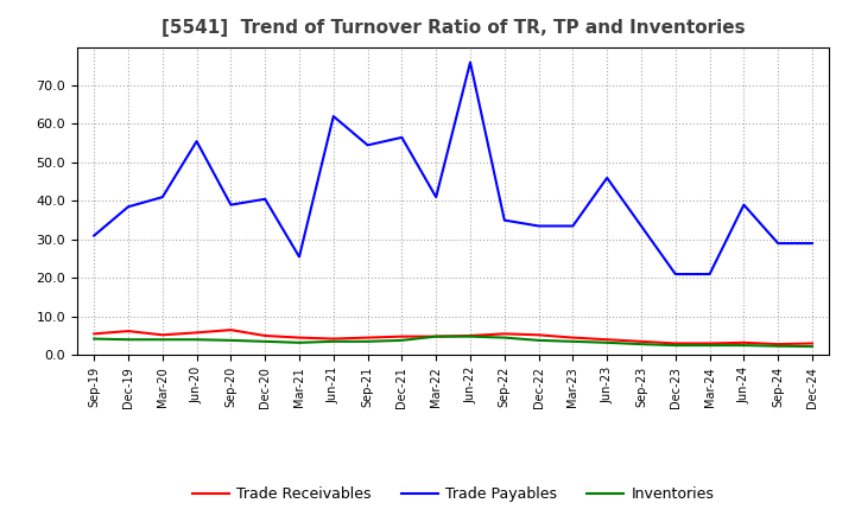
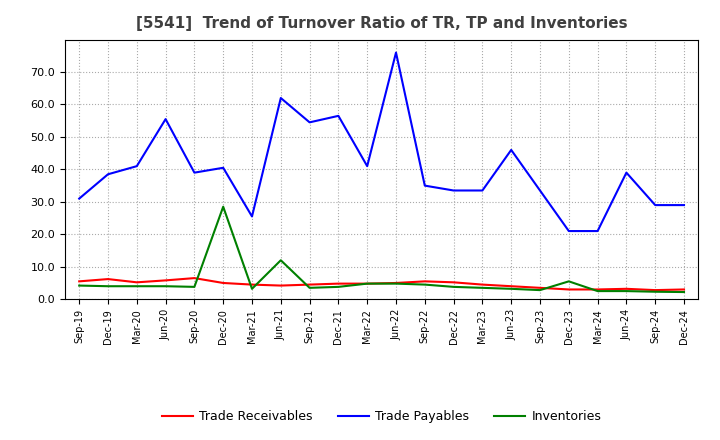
Inventories/Dec-20: 3.5 -> 28.5
Inventories/Jun-21: 3.5 -> 12.0
Inventories/Dec-23: 2.5 -> 5.5
